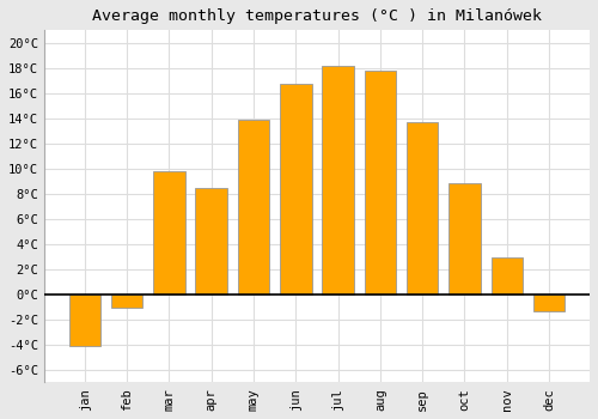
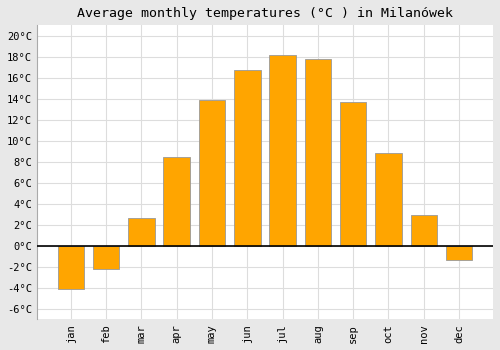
feb: -1.1°C -> -2.2°C
mar: 9.8°C -> 2.7°C
